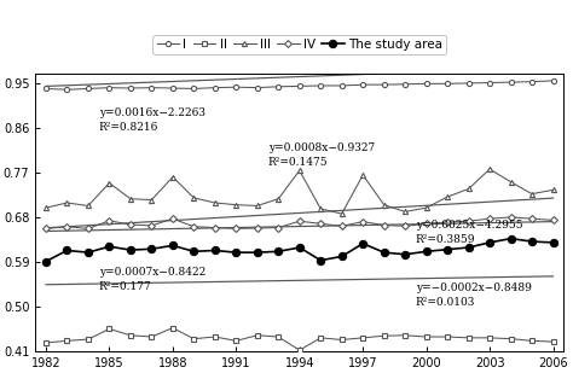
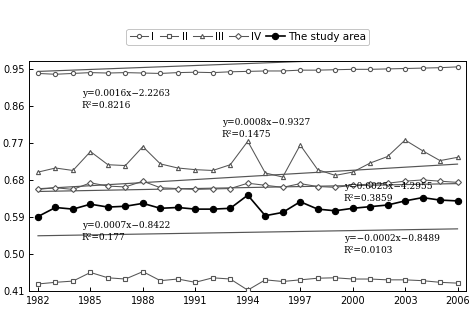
The study area/1994: 0.620 -> 0.644
